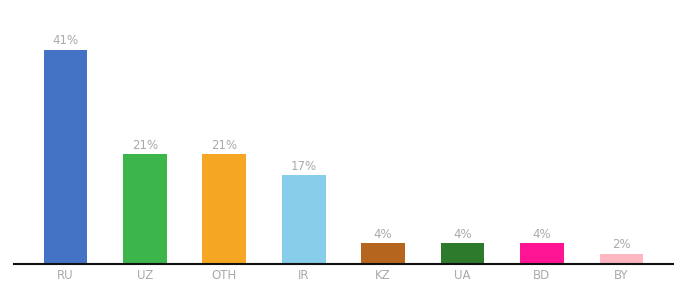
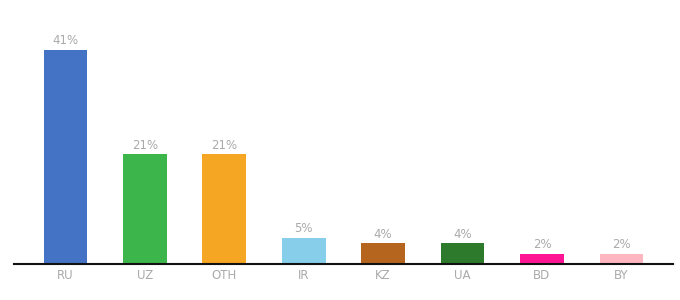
IR: 17% -> 5%
BD: 4% -> 2%
